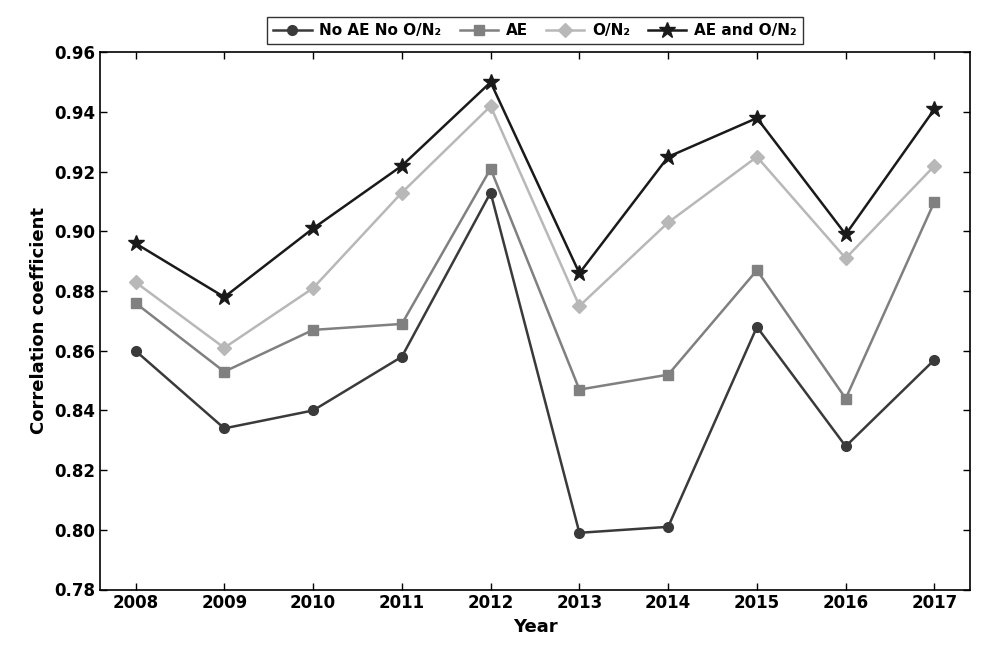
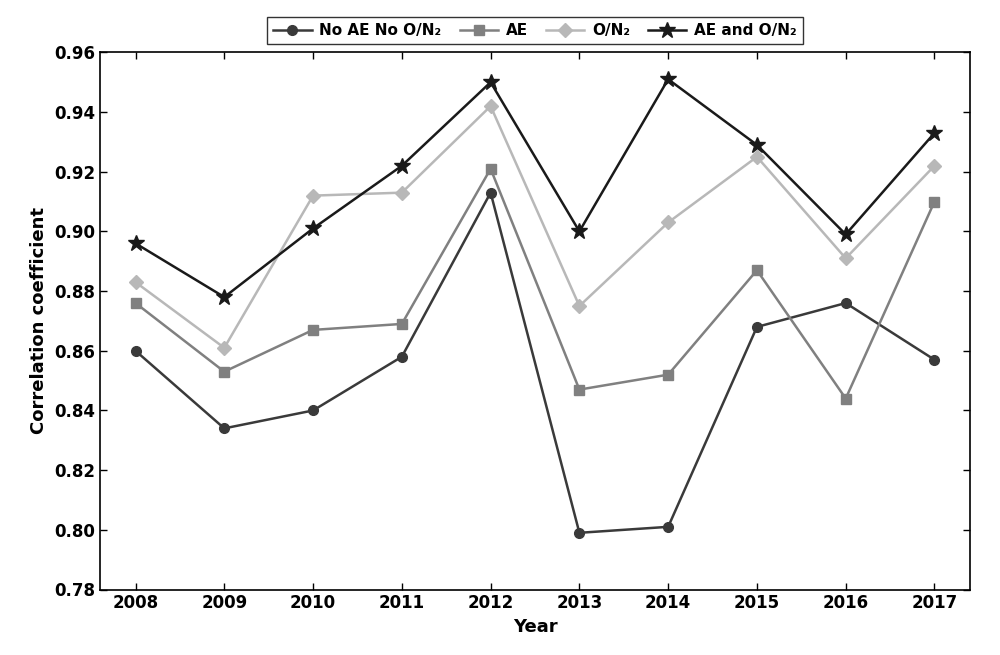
O/N₂/2010: 0.881 -> 0.912
AE and O/N₂/2013: 0.886 -> 0.900
AE and O/N₂/2014: 0.925 -> 0.951
AE and O/N₂/2015: 0.938 -> 0.929
No AE No O/N₂/2016: 0.828 -> 0.876
AE and O/N₂/2017: 0.941 -> 0.933
